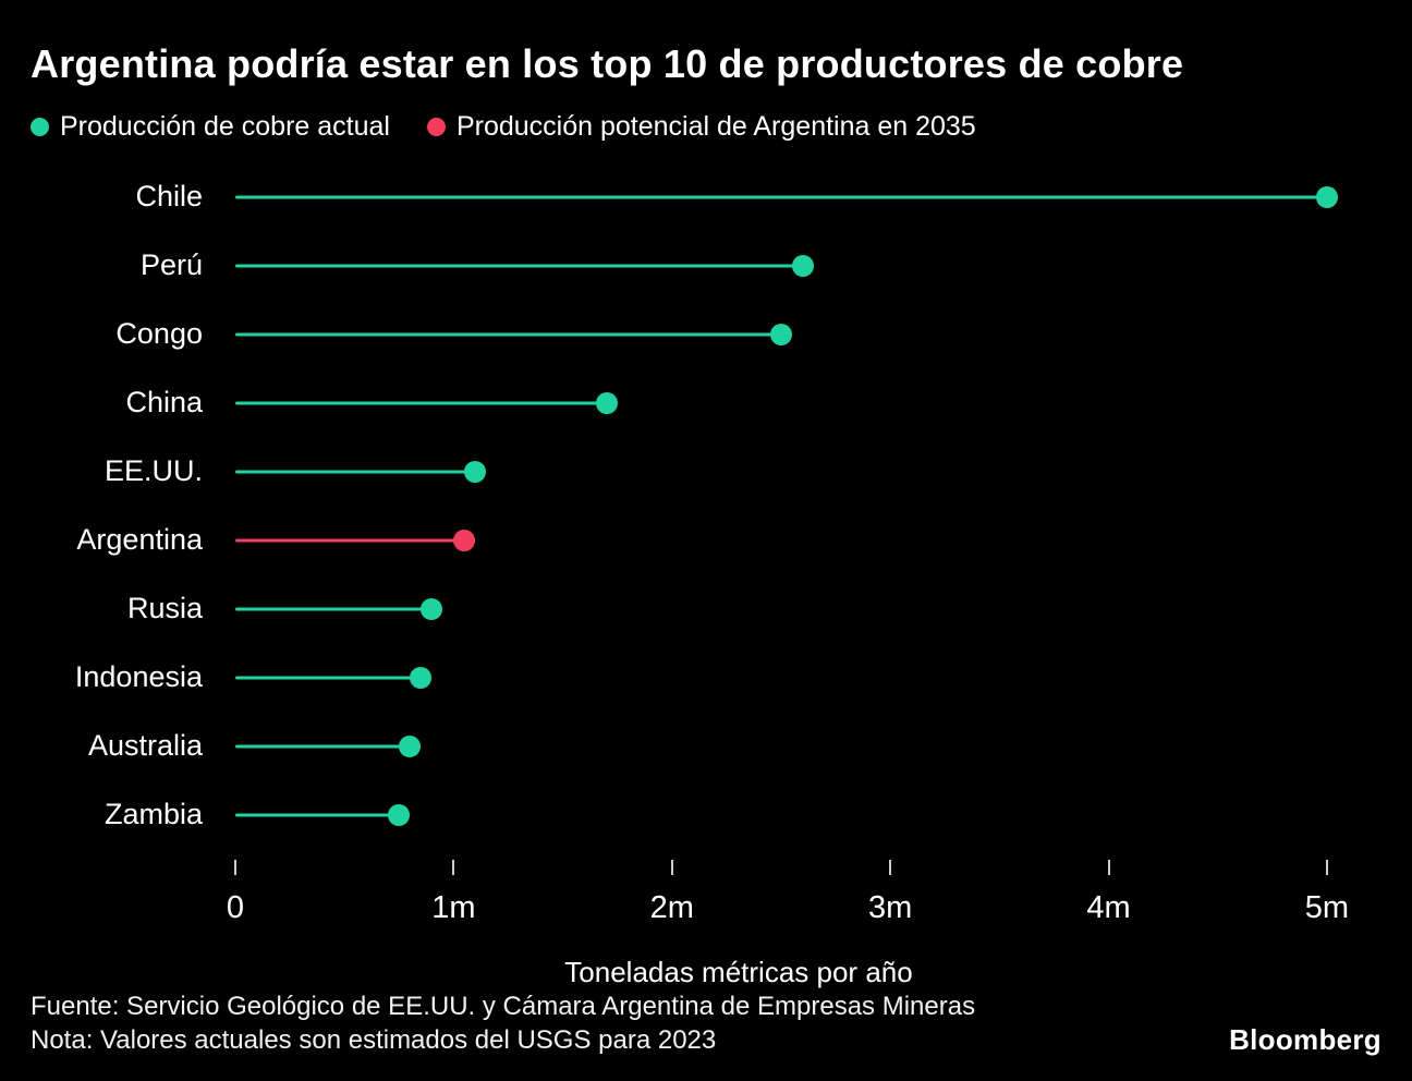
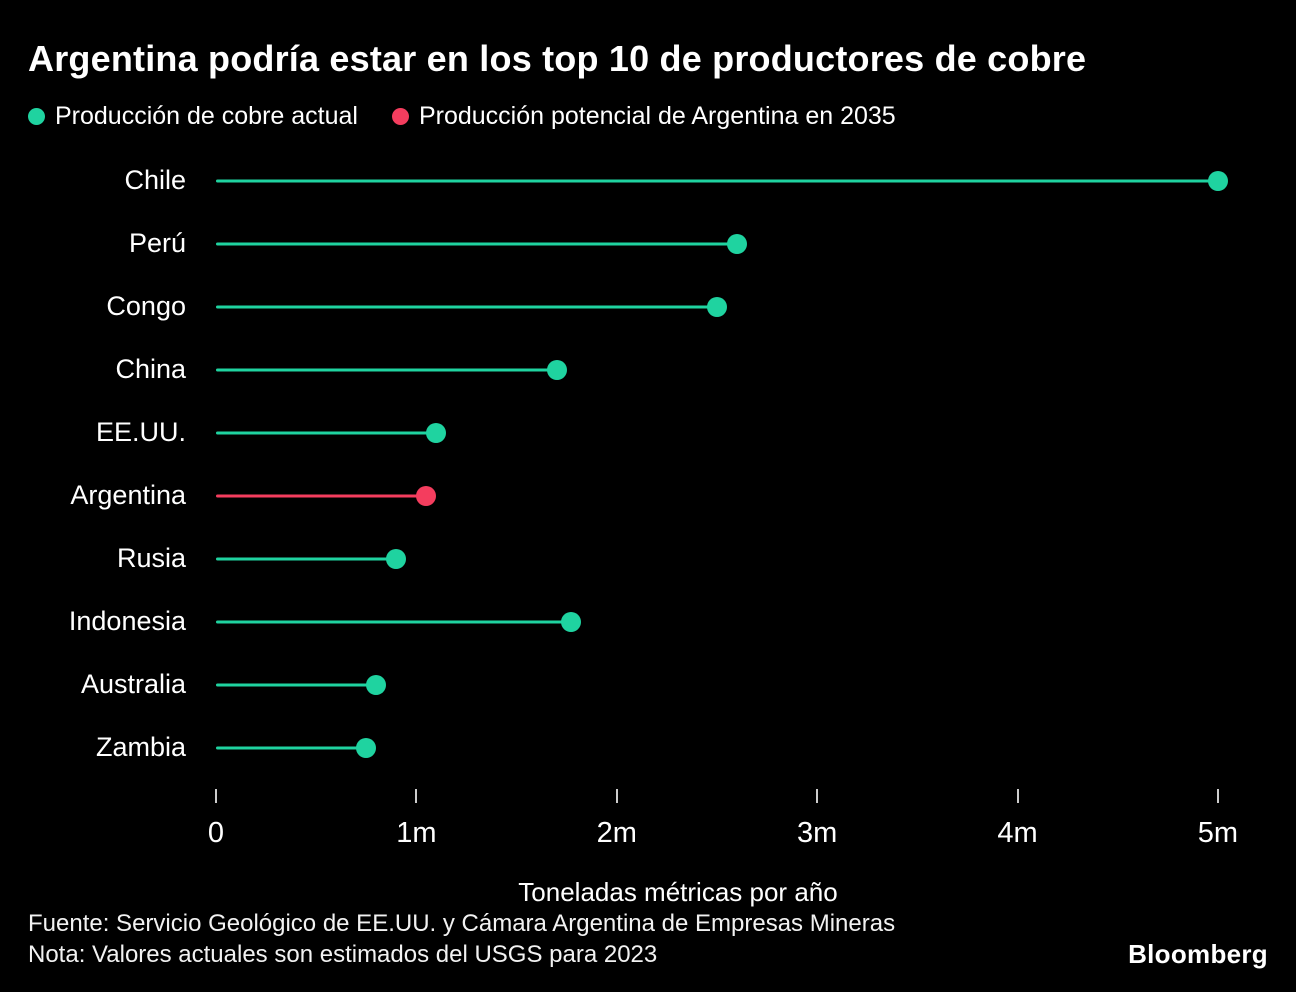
Indonesia: 0.85m -> 1.77m
